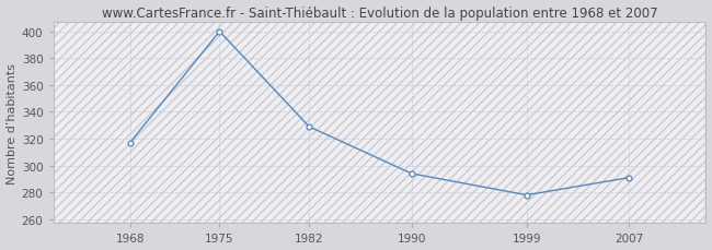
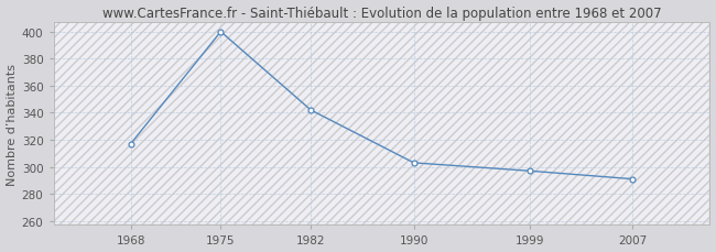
1982: 329 -> 342
1990: 294 -> 303
1999: 278 -> 297
